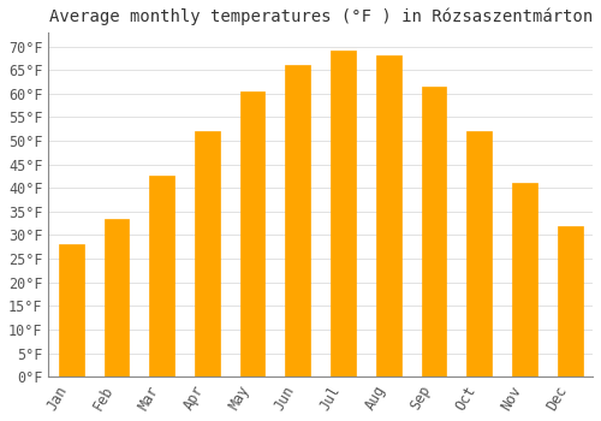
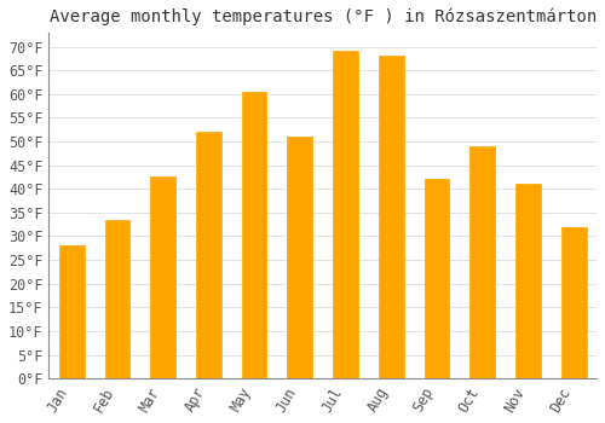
Jun: 66.0°F -> 51.0°F
Sep: 61.5°F -> 42.0°F
Oct: 52.0°F -> 49.0°F
